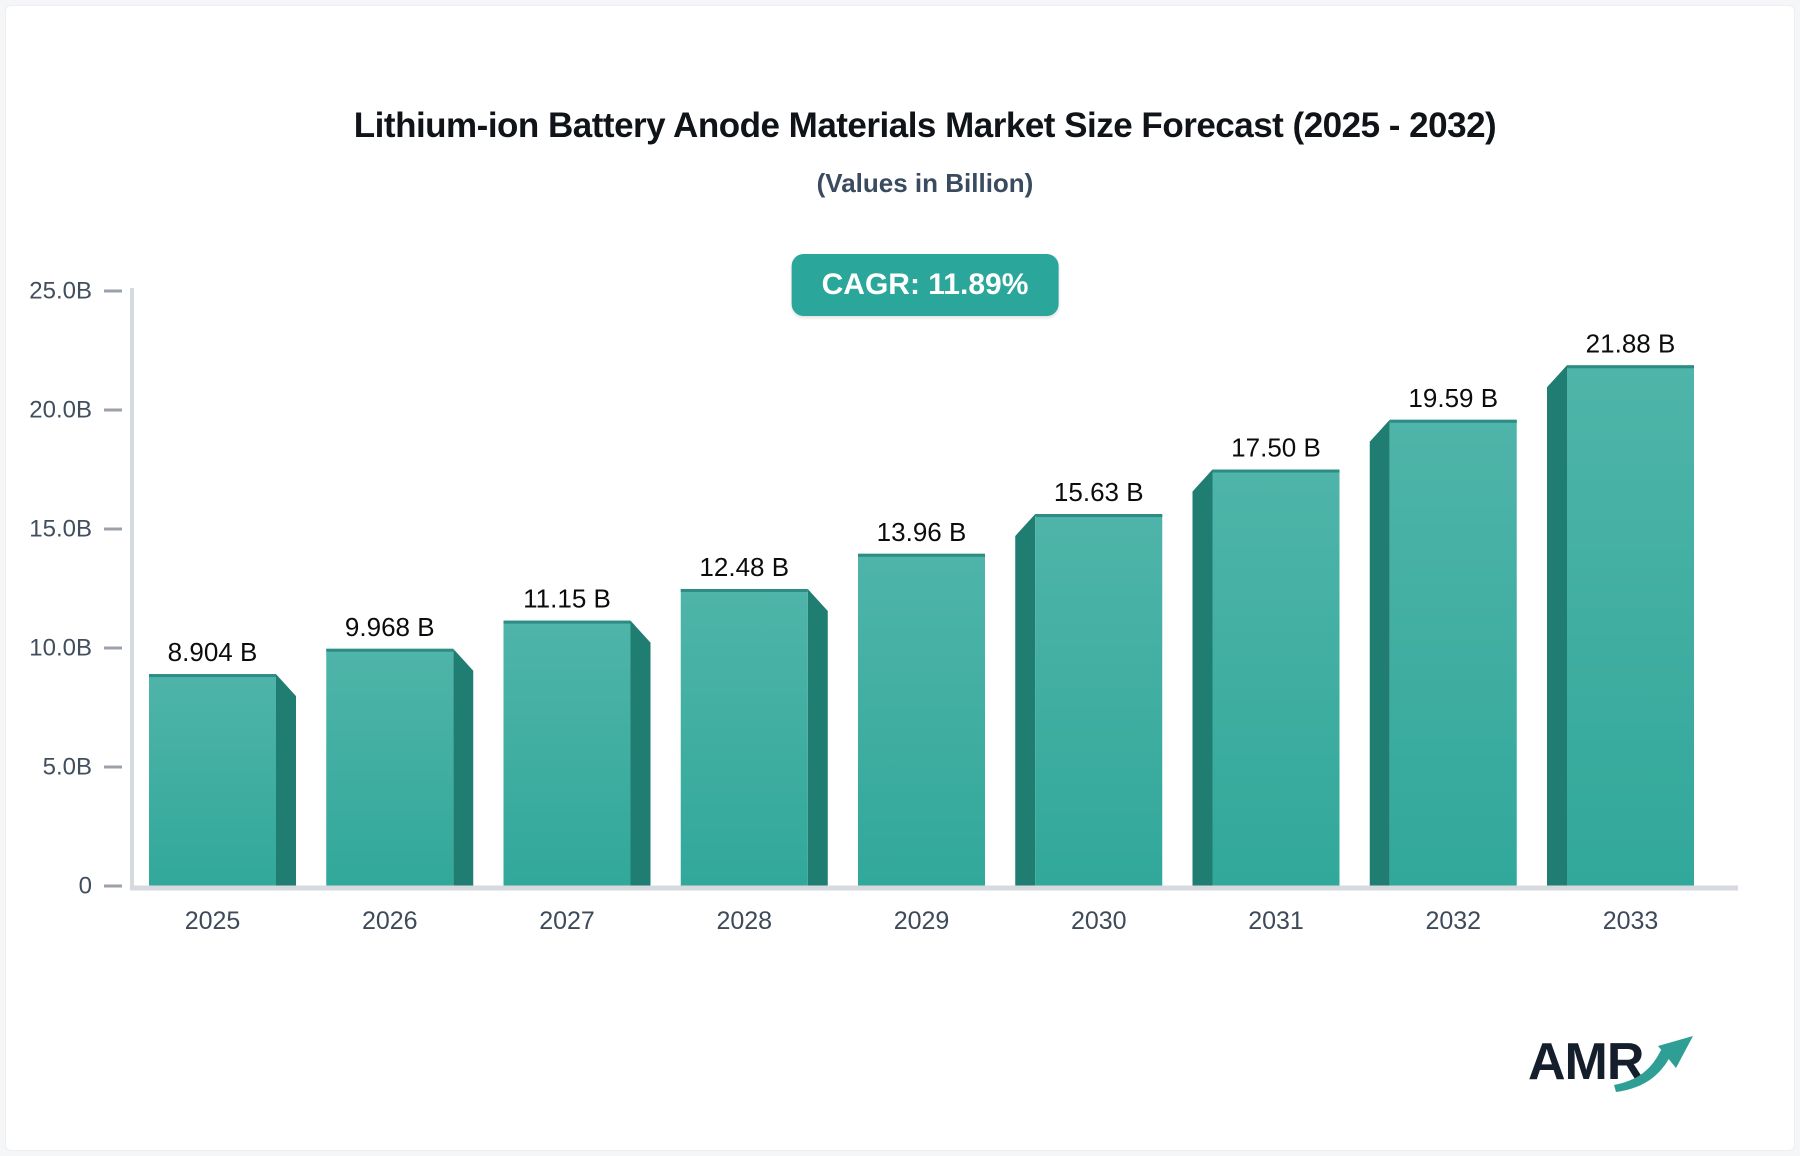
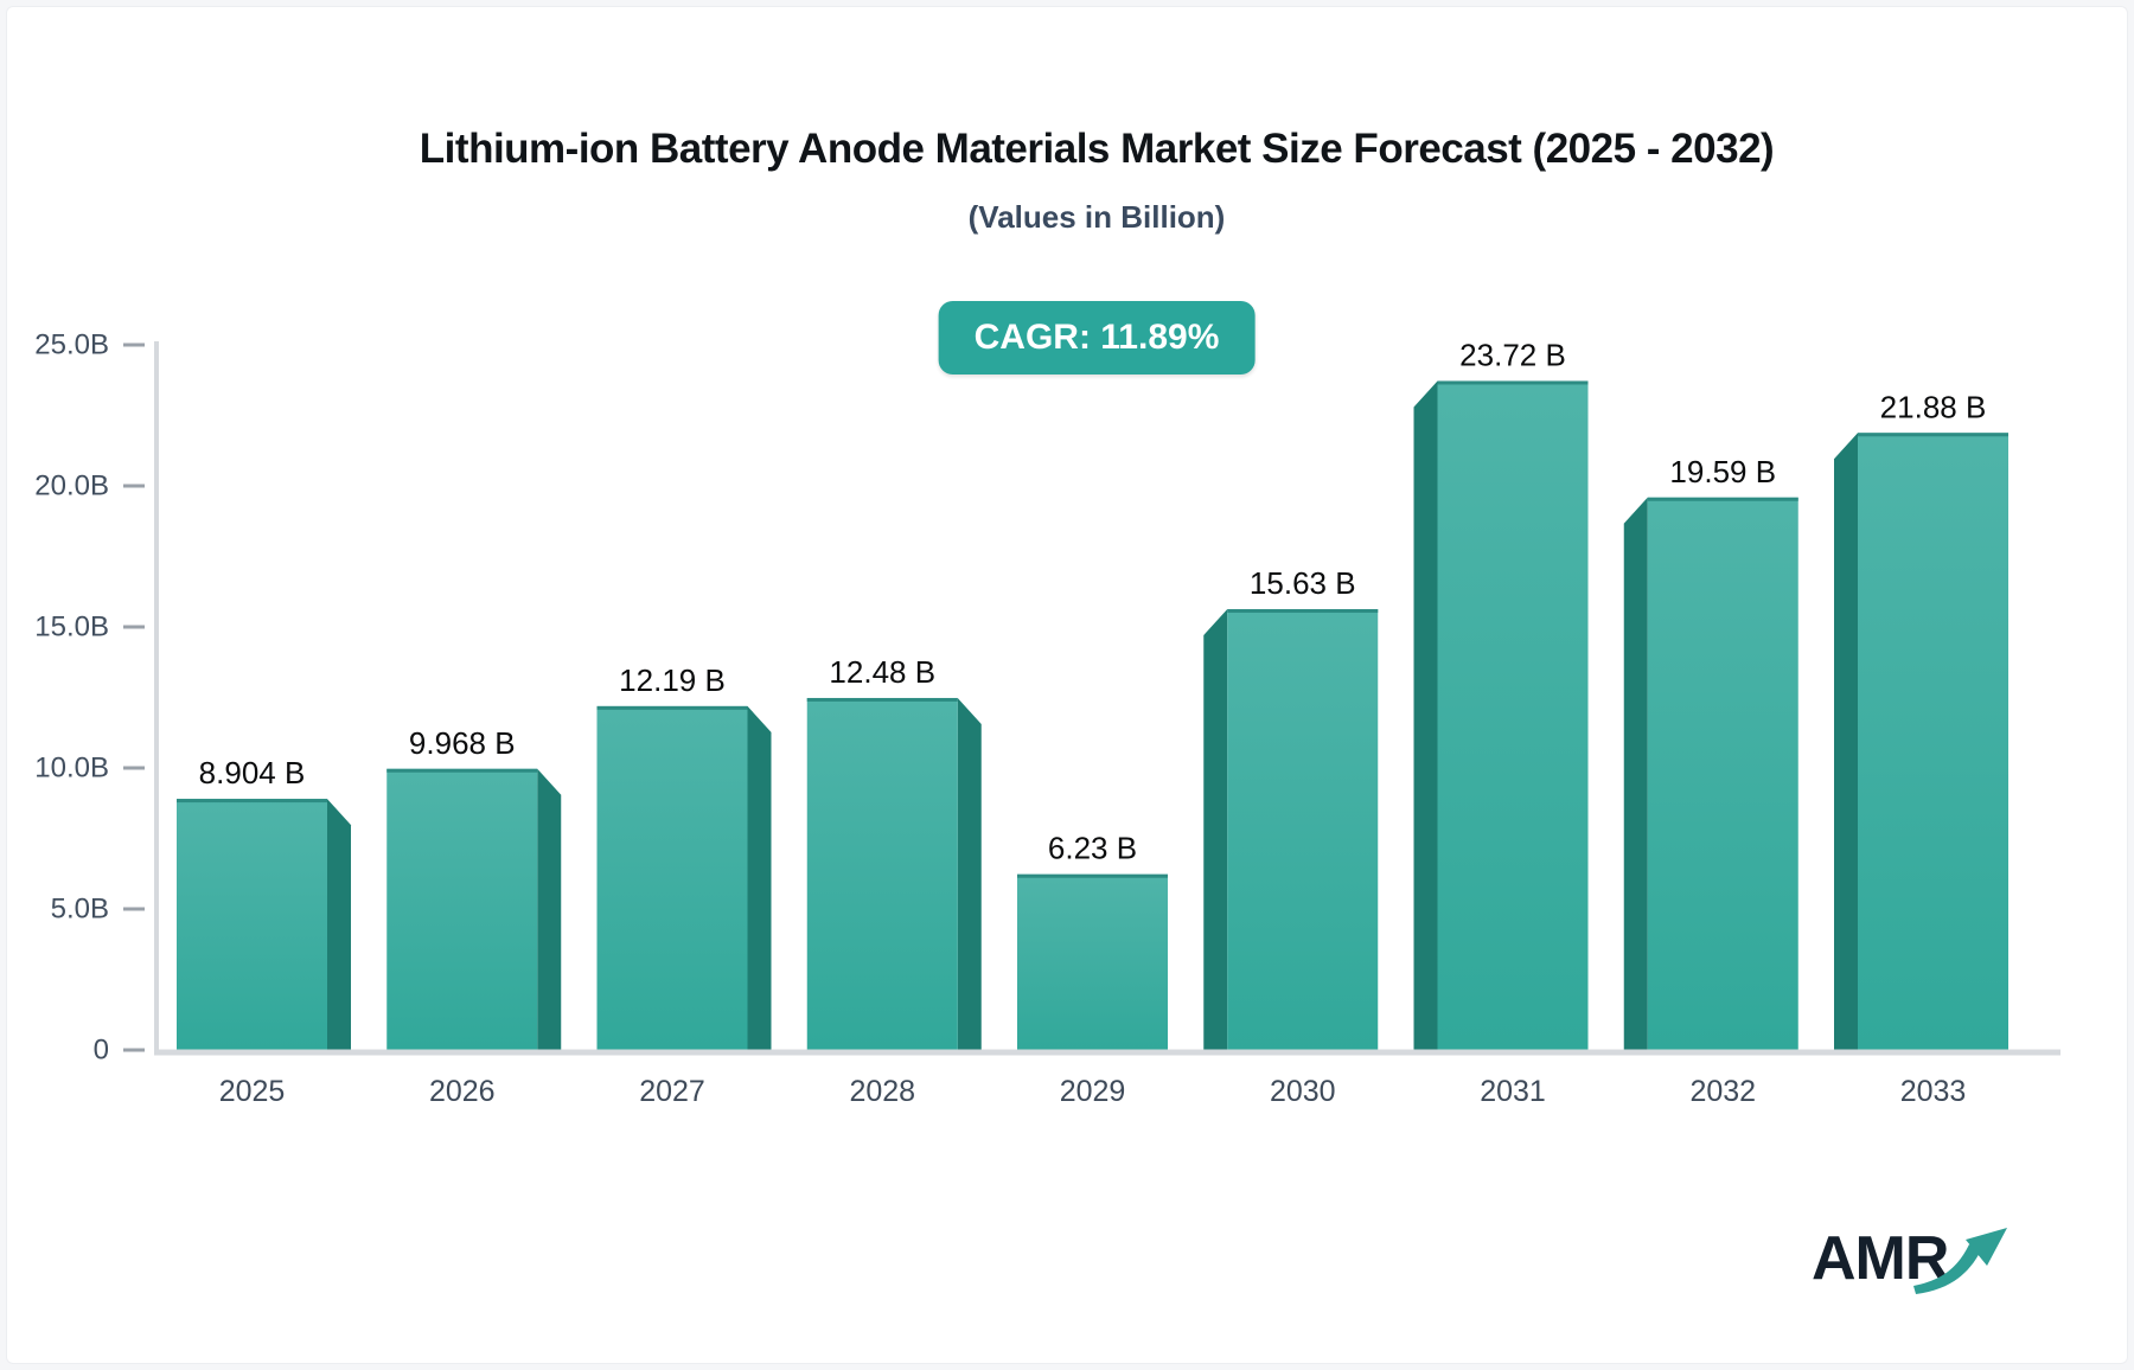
2027: 11.15 -> 12.19
2029: 13.96 -> 6.23
2031: 17.50 -> 23.72
